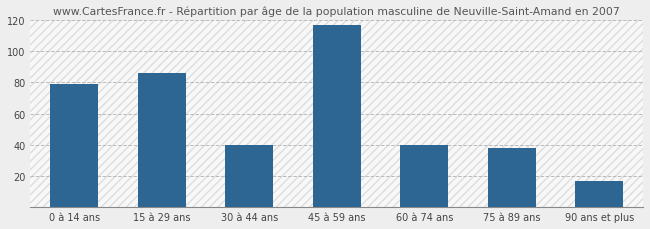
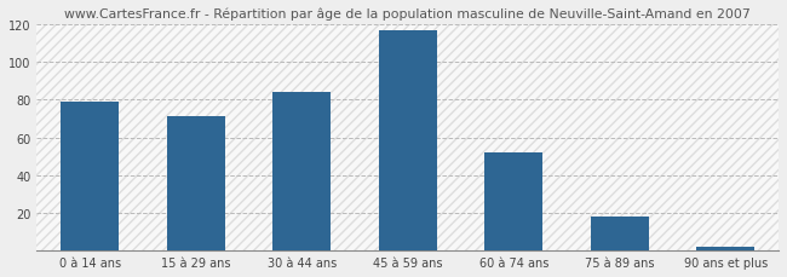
15 à 29 ans: 86 -> 71
30 à 44 ans: 40 -> 84
60 à 74 ans: 40 -> 52
75 à 89 ans: 38 -> 18
90 ans et plus: 17 -> 2
